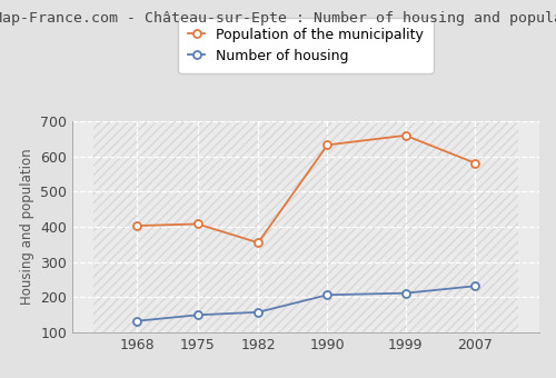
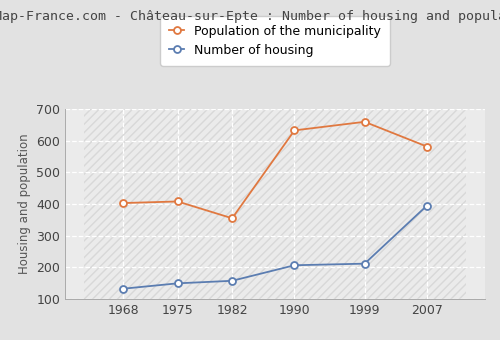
Number of housing/2007: 232 -> 395
